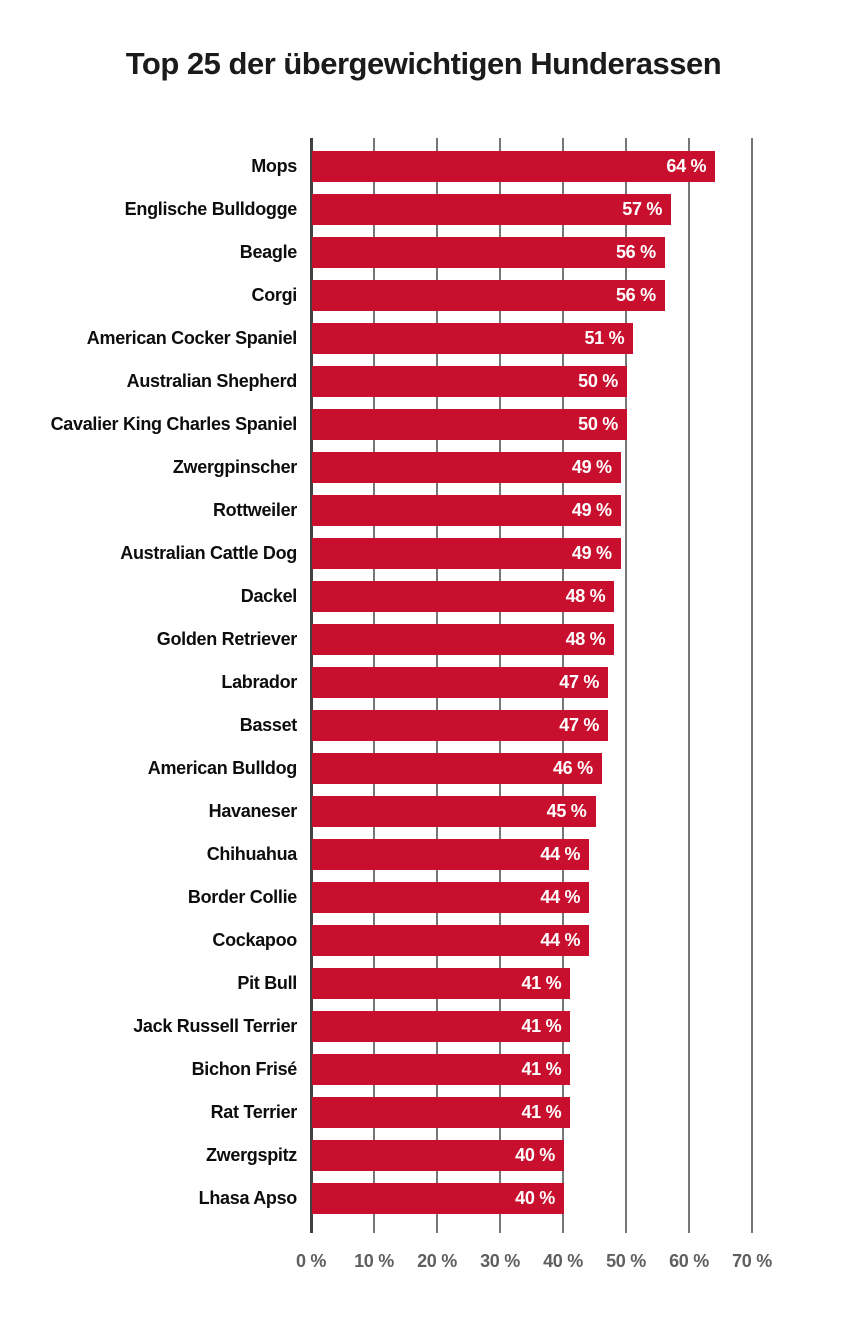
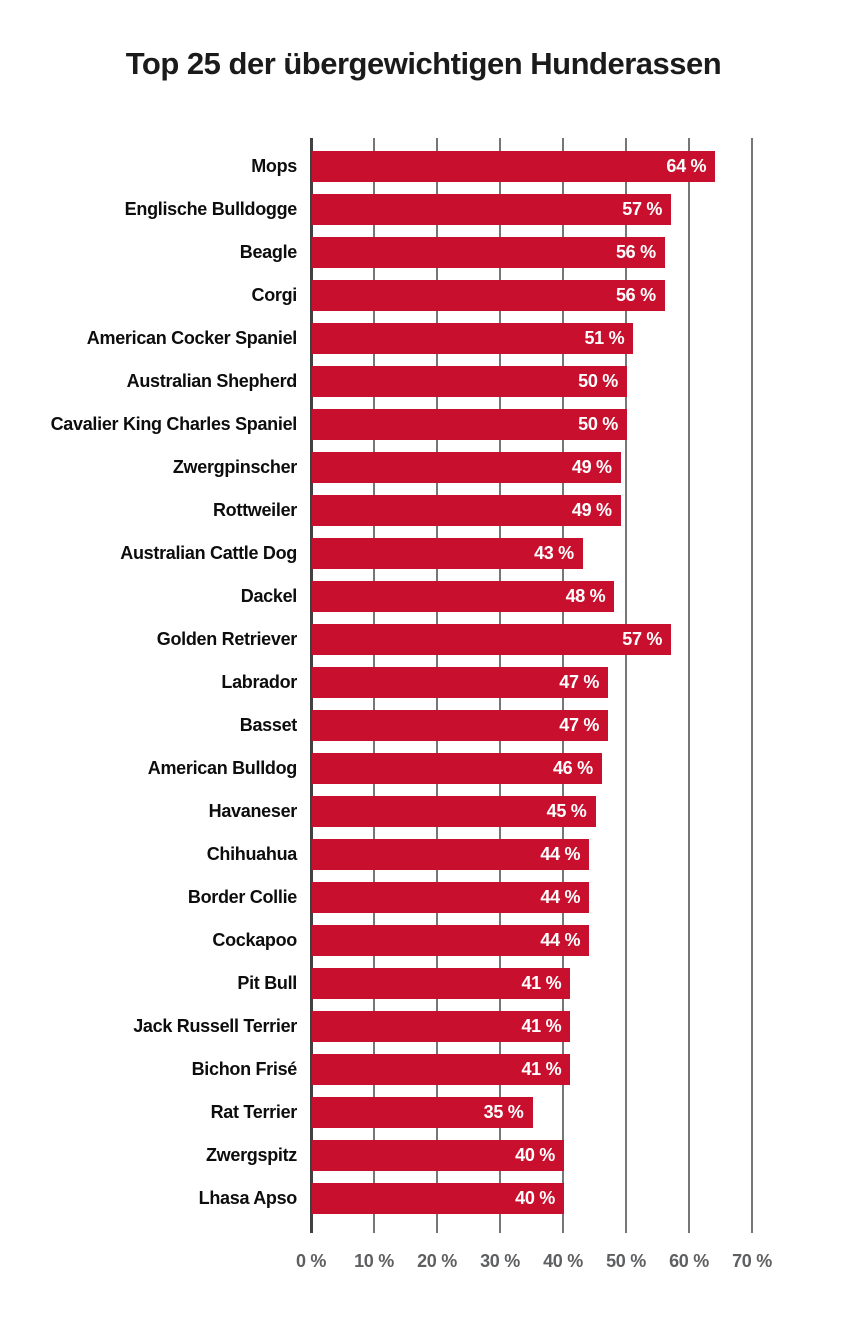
Australian Cattle Dog: 49 -> 43
Golden Retriever: 48 -> 57
Rat Terrier: 41 -> 35
